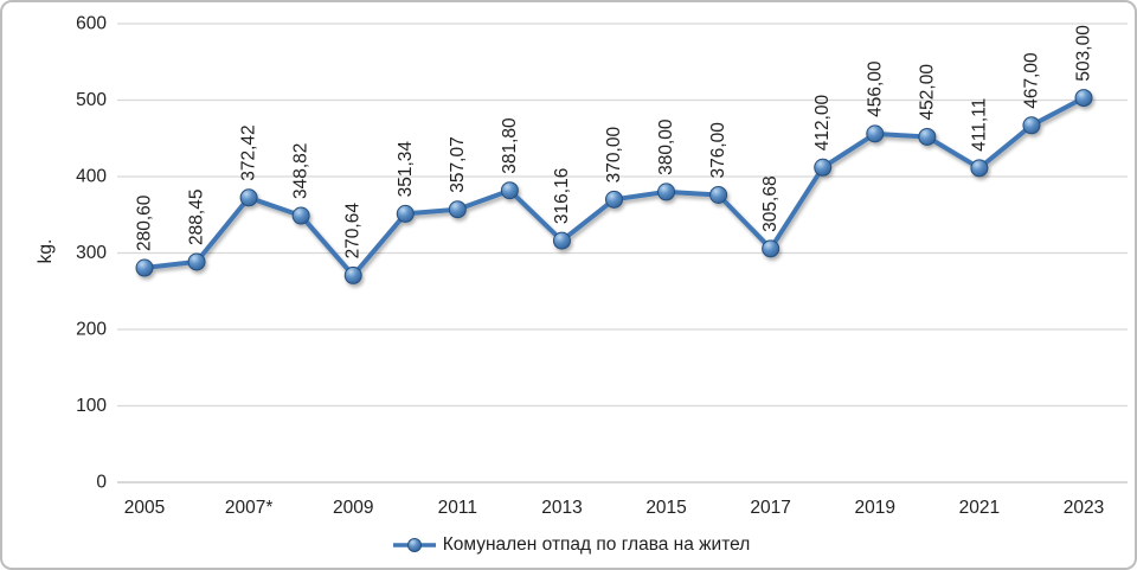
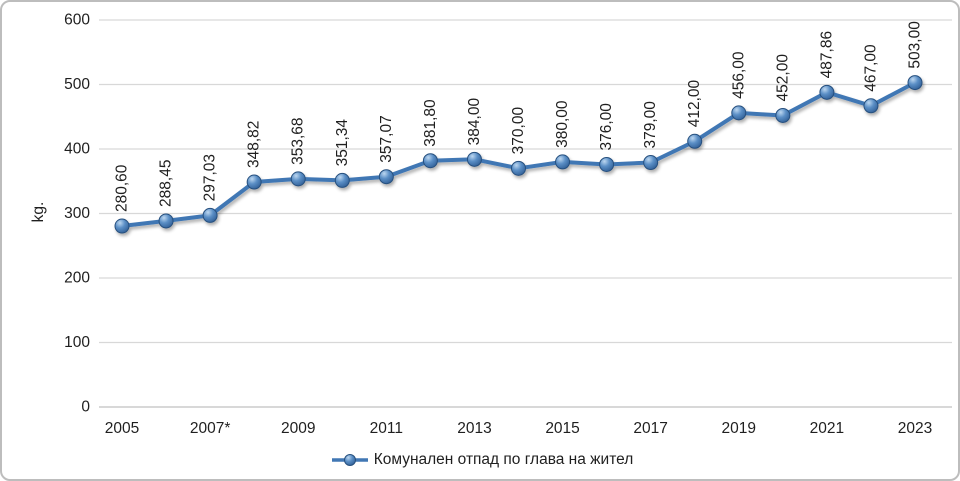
2007*: 372,42 -> 297,03
2009: 270,64 -> 353,68
2013: 316,16 -> 384,00
2017: 305,68 -> 379,00
2021: 411,11 -> 487,86
